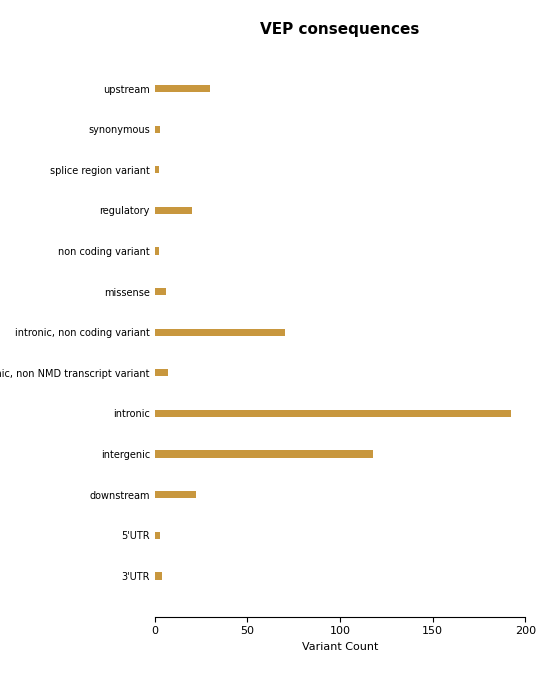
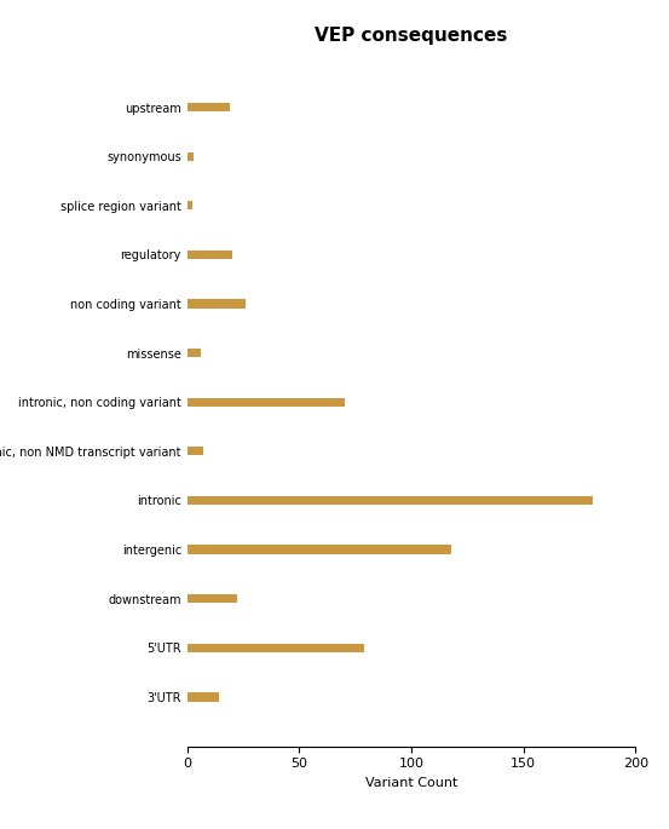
upstream: 30 -> 19
non coding variant: 2 -> 26
intronic: 192 -> 181
5'UTR: 3 -> 79
3'UTR: 4 -> 14
